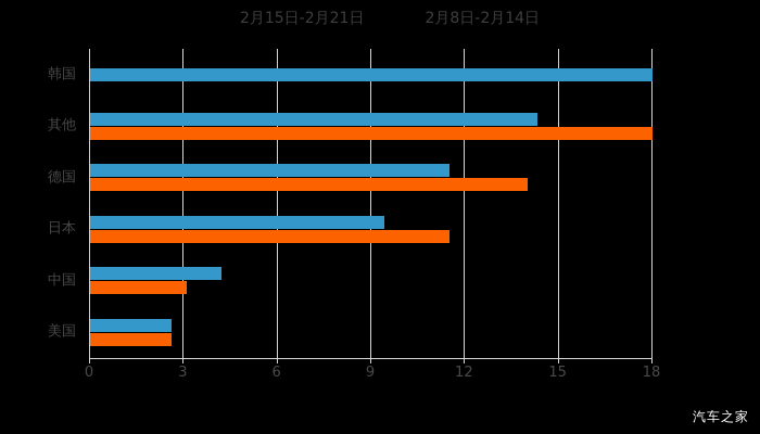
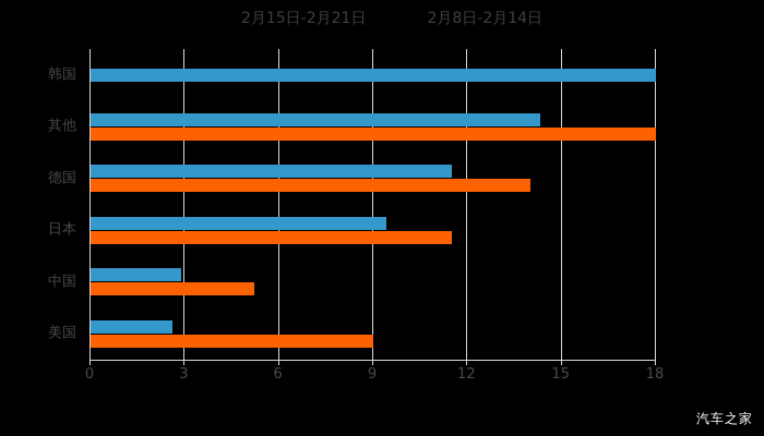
2月15日-2月21日/中国: 4.2 -> 2.9
2月8日-2月14日/中国: 3.1 -> 5.2
2月8日-2月14日/美国: 2.6 -> 9.0
